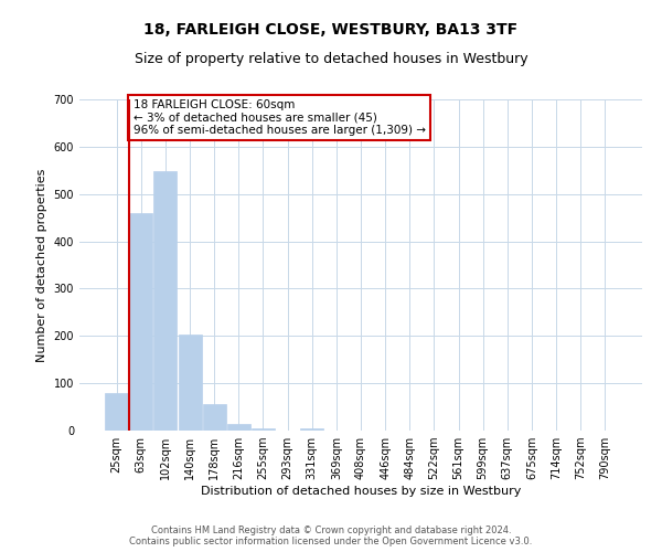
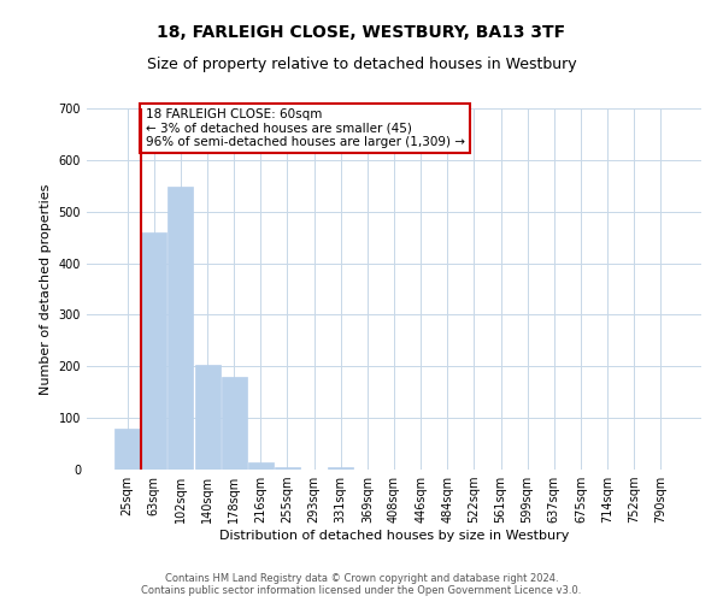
178sqm: 57 -> 180
